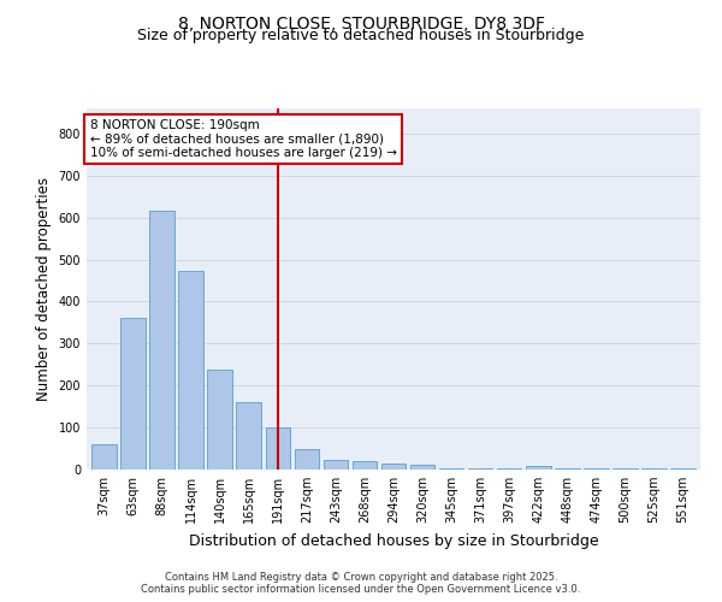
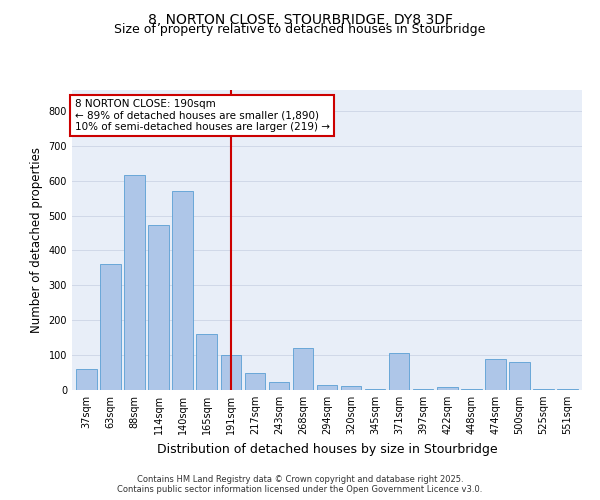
140sqm: 237 -> 570
268sqm: 20 -> 120
371sqm: 2 -> 105
474sqm: 2 -> 90
500sqm: 2 -> 80
